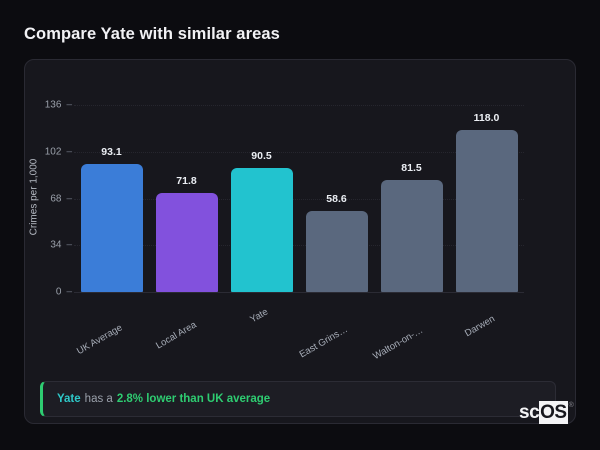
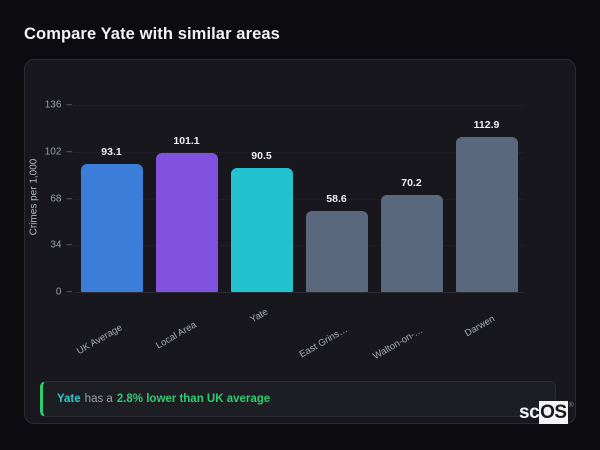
Local Area: 71.8 -> 101.1
Walton-on-…: 81.5 -> 70.2
Darwen: 118.0 -> 112.9
